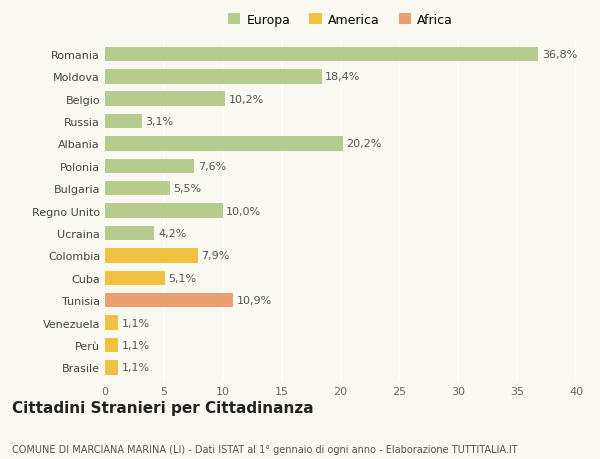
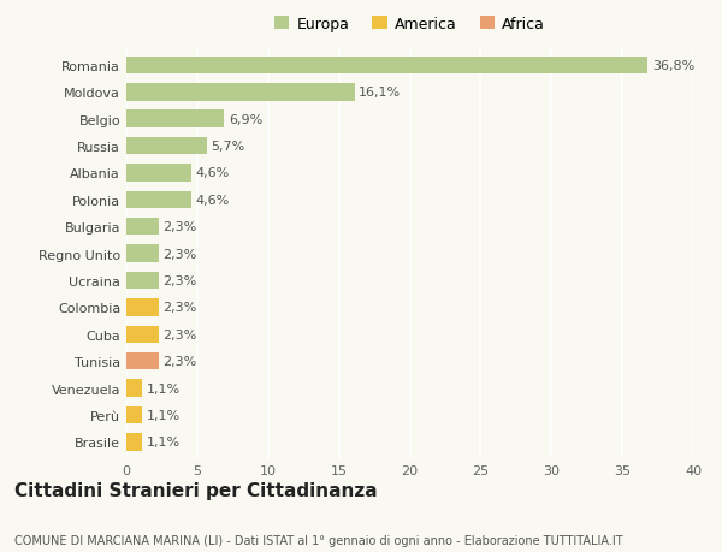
Moldova: 18,4% -> 16,1%
Belgio: 10,2% -> 6,9%
Russia: 3,1% -> 5,7%
Albania: 20,2% -> 4,6%
Polonia: 7,6% -> 4,6%
Bulgaria: 5,5% -> 2,3%
Regno Unito: 10,0% -> 2,3%
Ucraina: 4,2% -> 2,3%
Colombia: 7,9% -> 2,3%
Cuba: 5,1% -> 2,3%
Tunisia: 10,9% -> 2,3%
